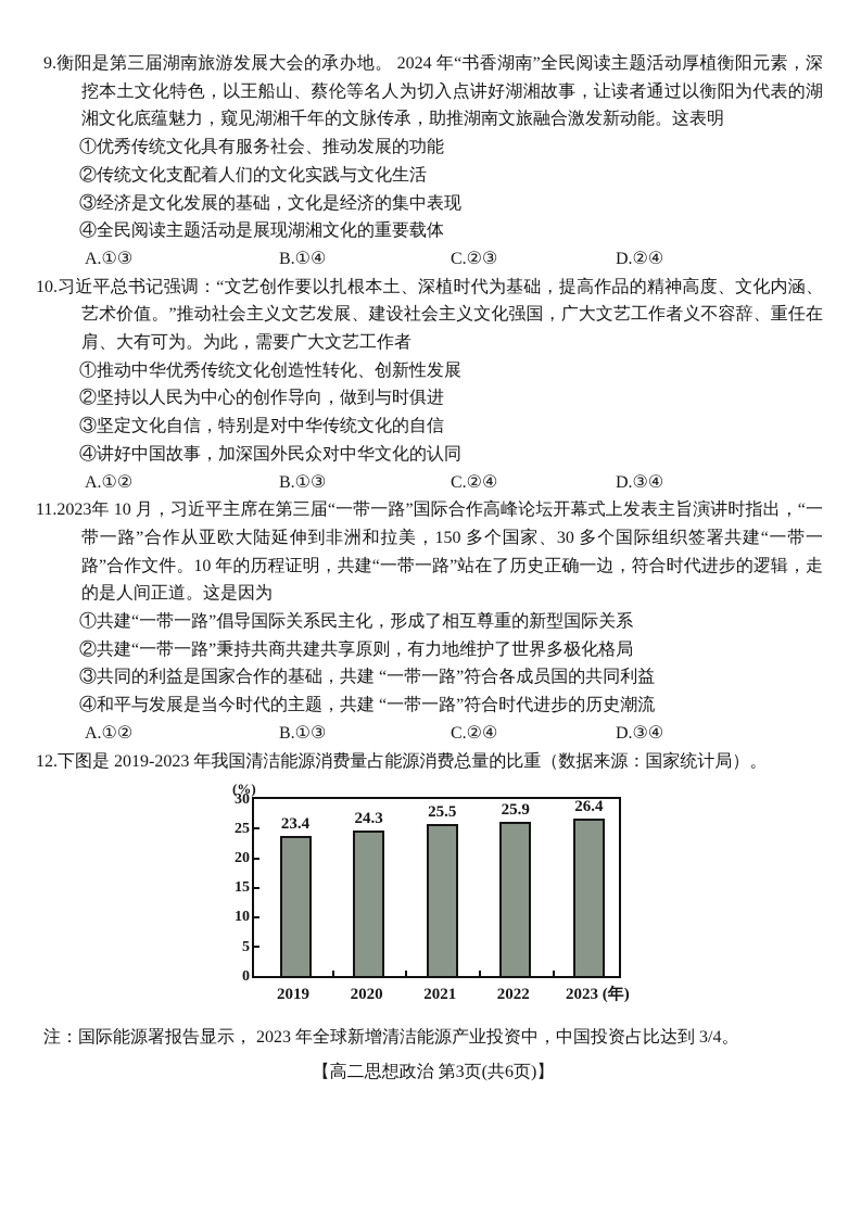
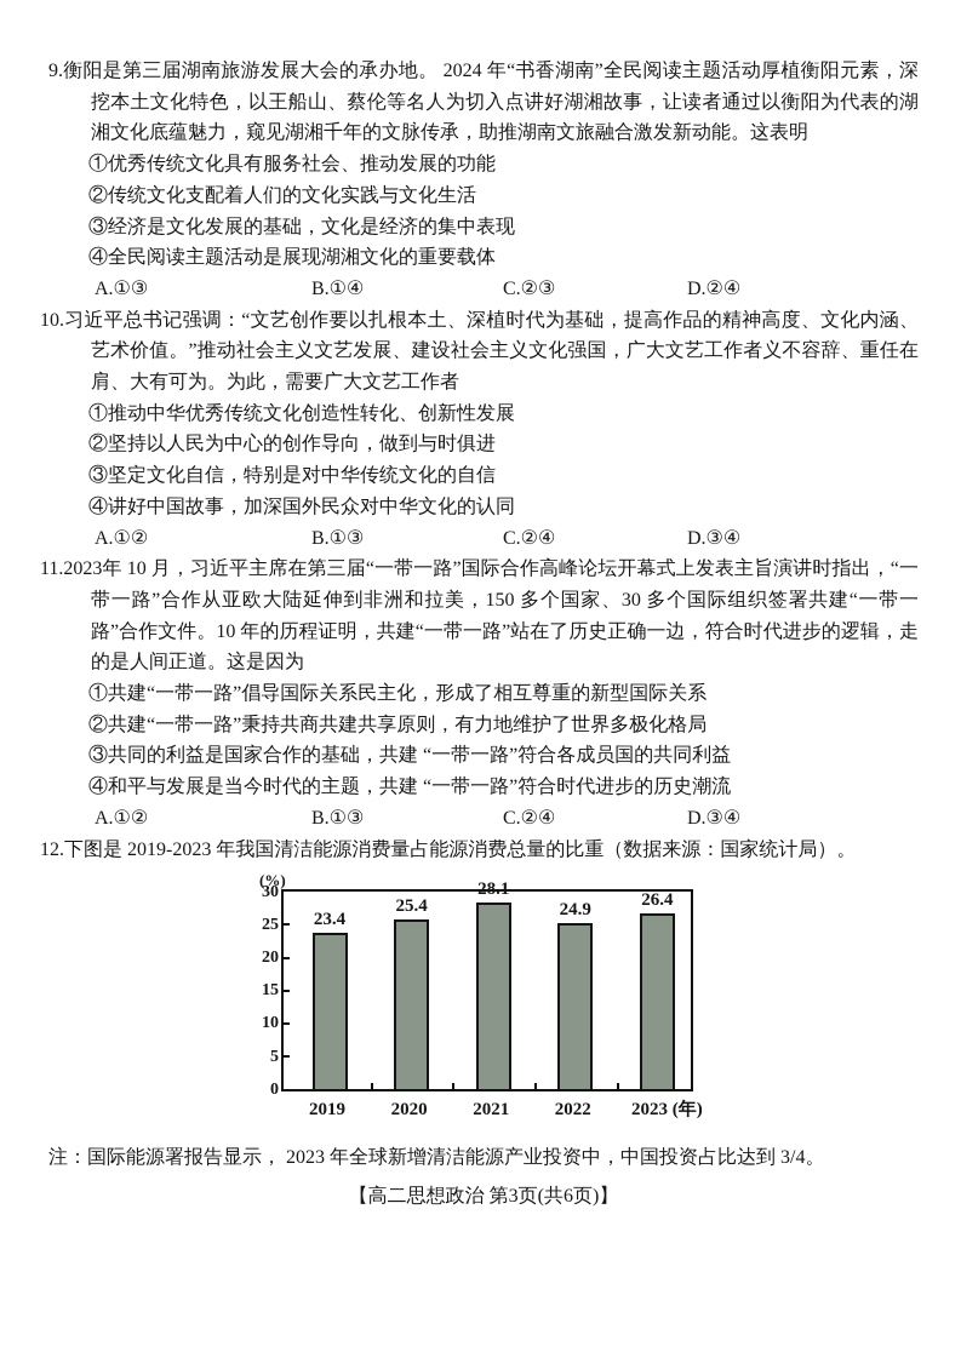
2020: 24.3 -> 25.4
2021: 25.5 -> 28.1
2022: 25.9 -> 24.9
